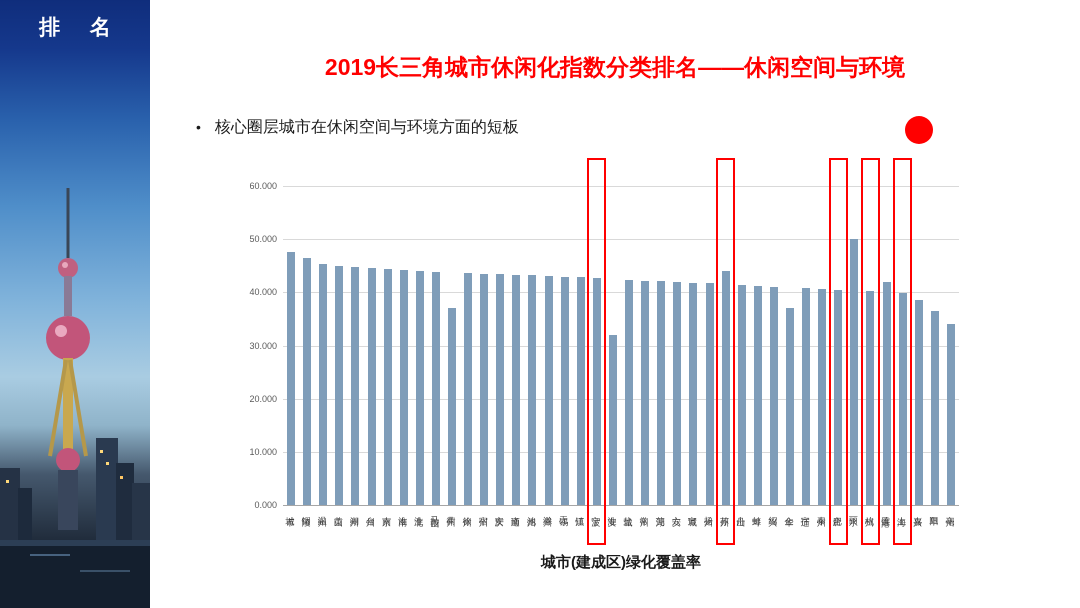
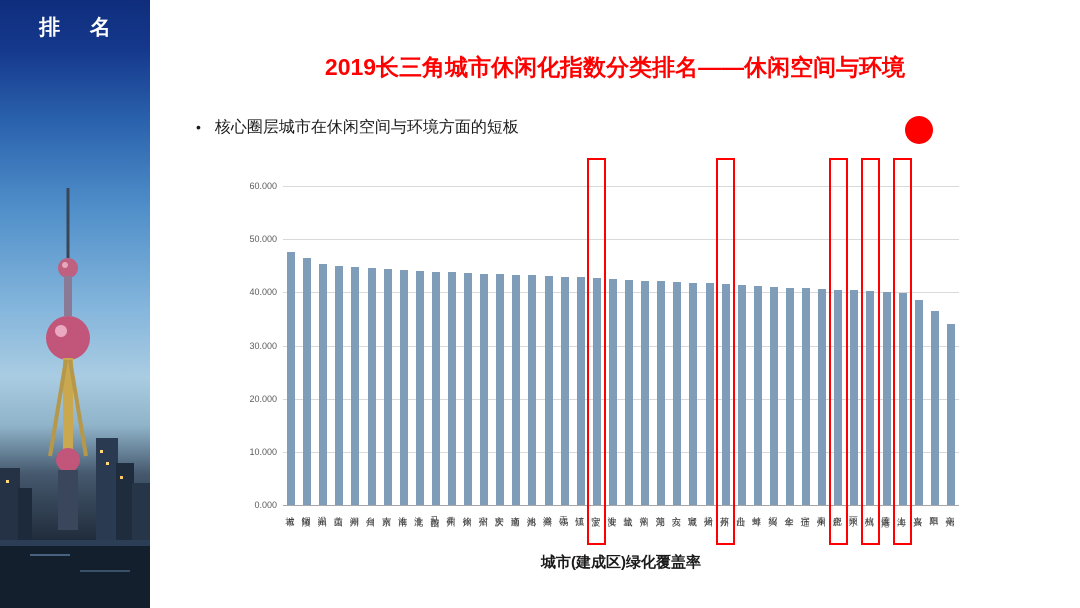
衢州: 37 -> 44
淮安: 32 -> 42
苏州: 44 -> 42
金华: 37 -> 41
丽水: 50 -> 40
连云港: 42 -> 40
